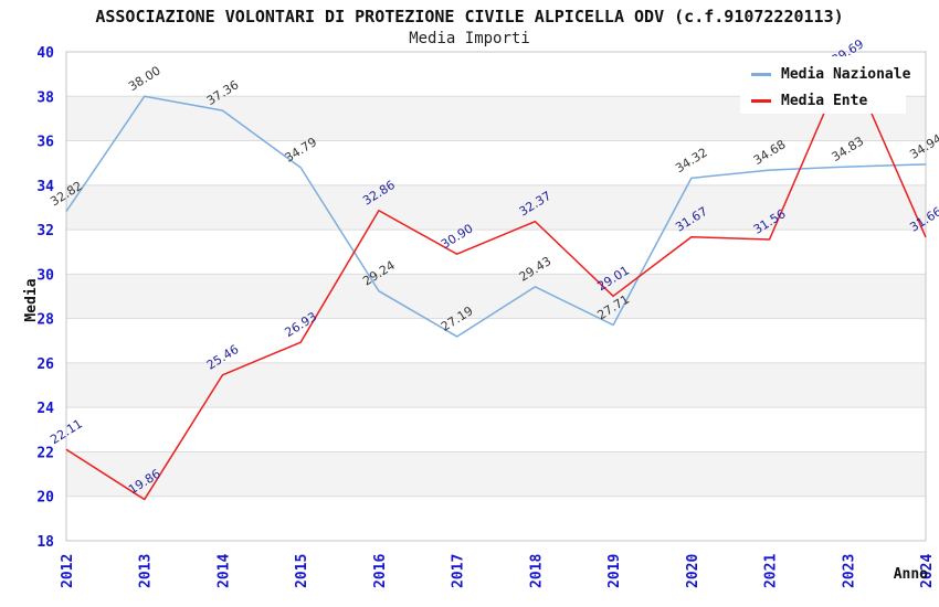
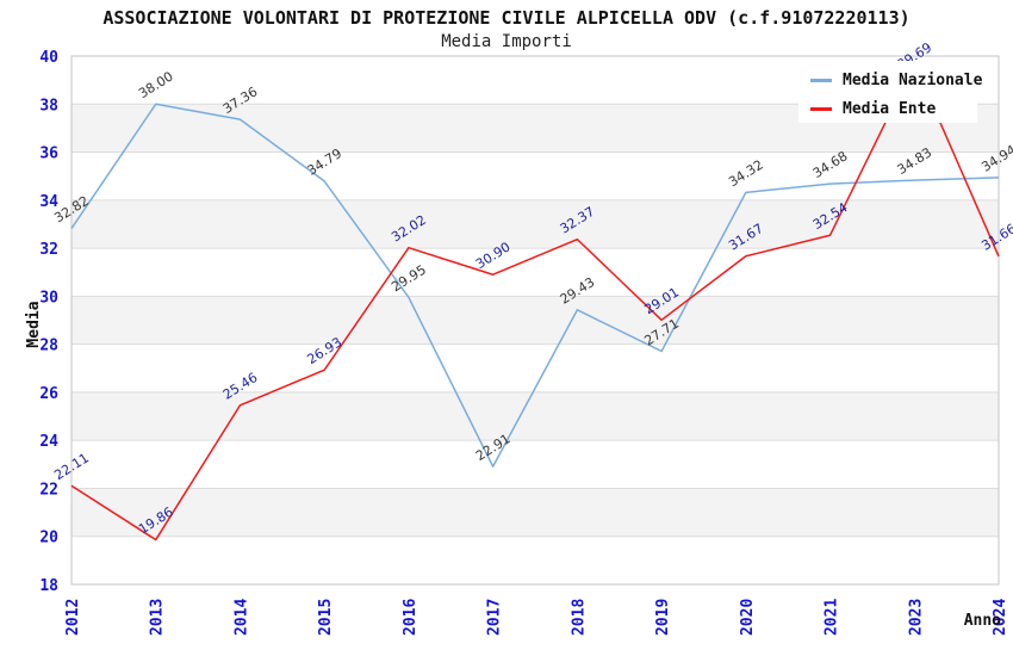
Media Nazionale/2016: 29.24 -> 29.95
Media Ente/2016: 32.86 -> 32.02
Media Nazionale/2017: 27.19 -> 22.91
Media Ente/2021: 31.56 -> 32.54
